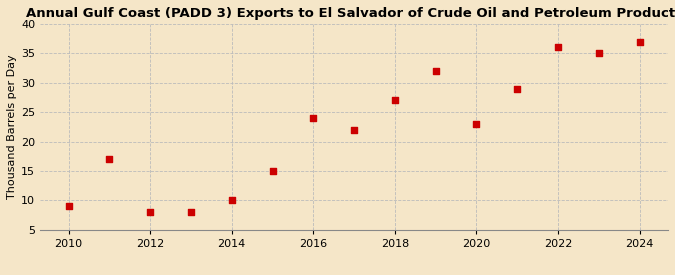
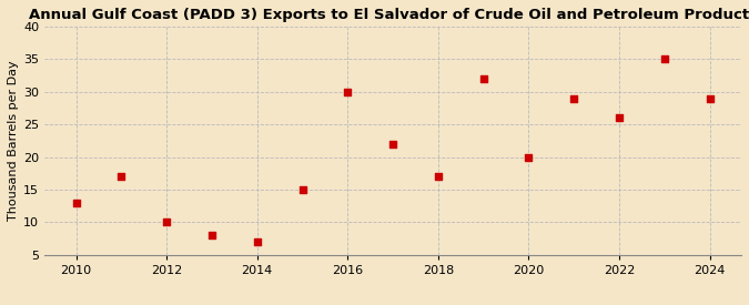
2010: 9 -> 13
2012: 8 -> 10
2014: 10 -> 7
2016: 24 -> 30
2018: 27 -> 17
2020: 23 -> 20
2022: 36 -> 26
2024: 37 -> 29
